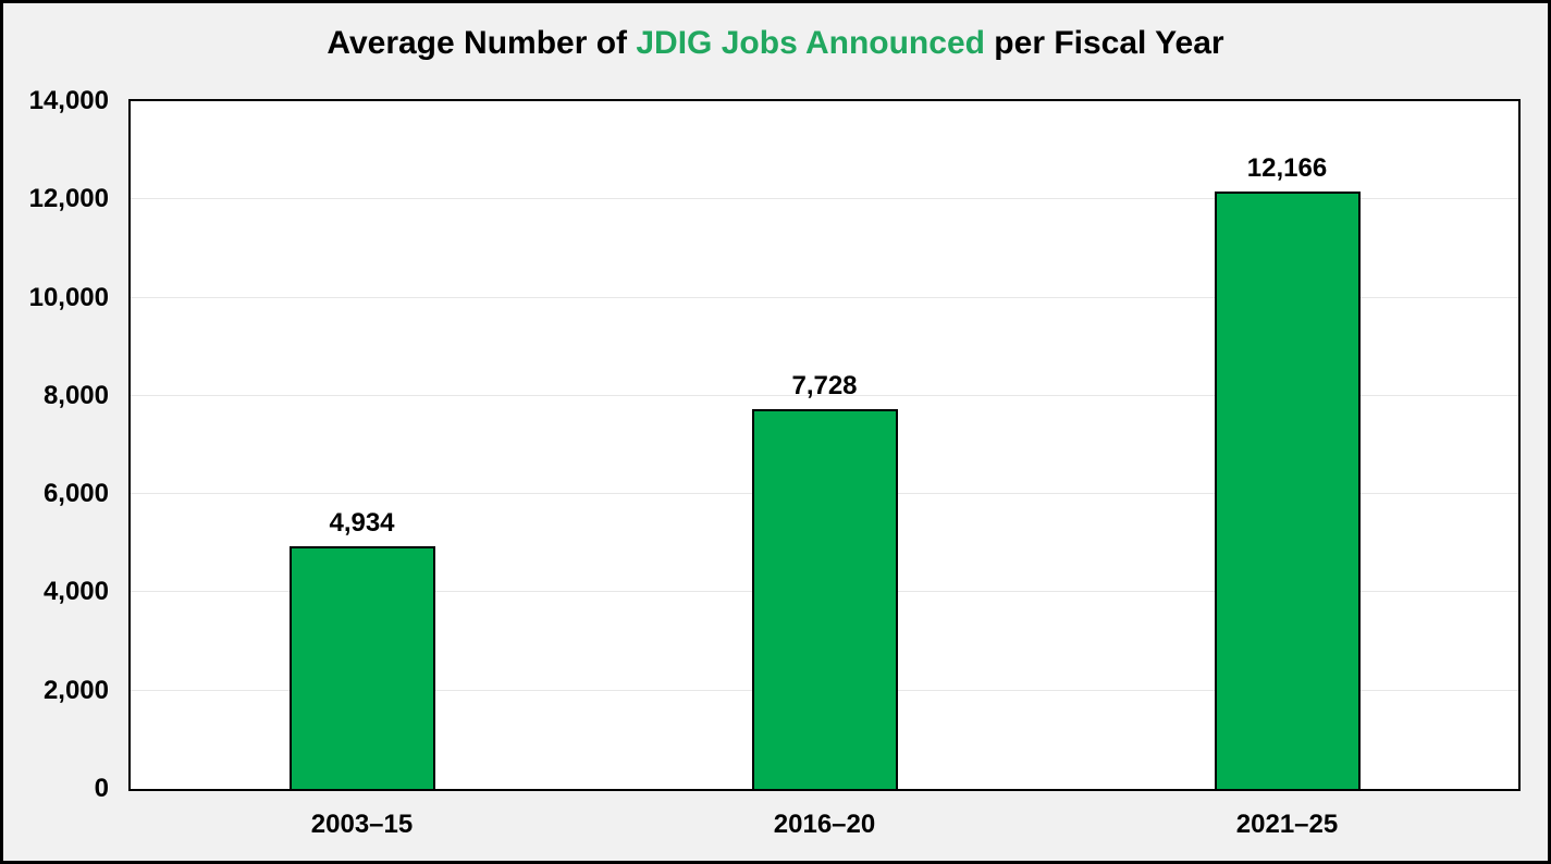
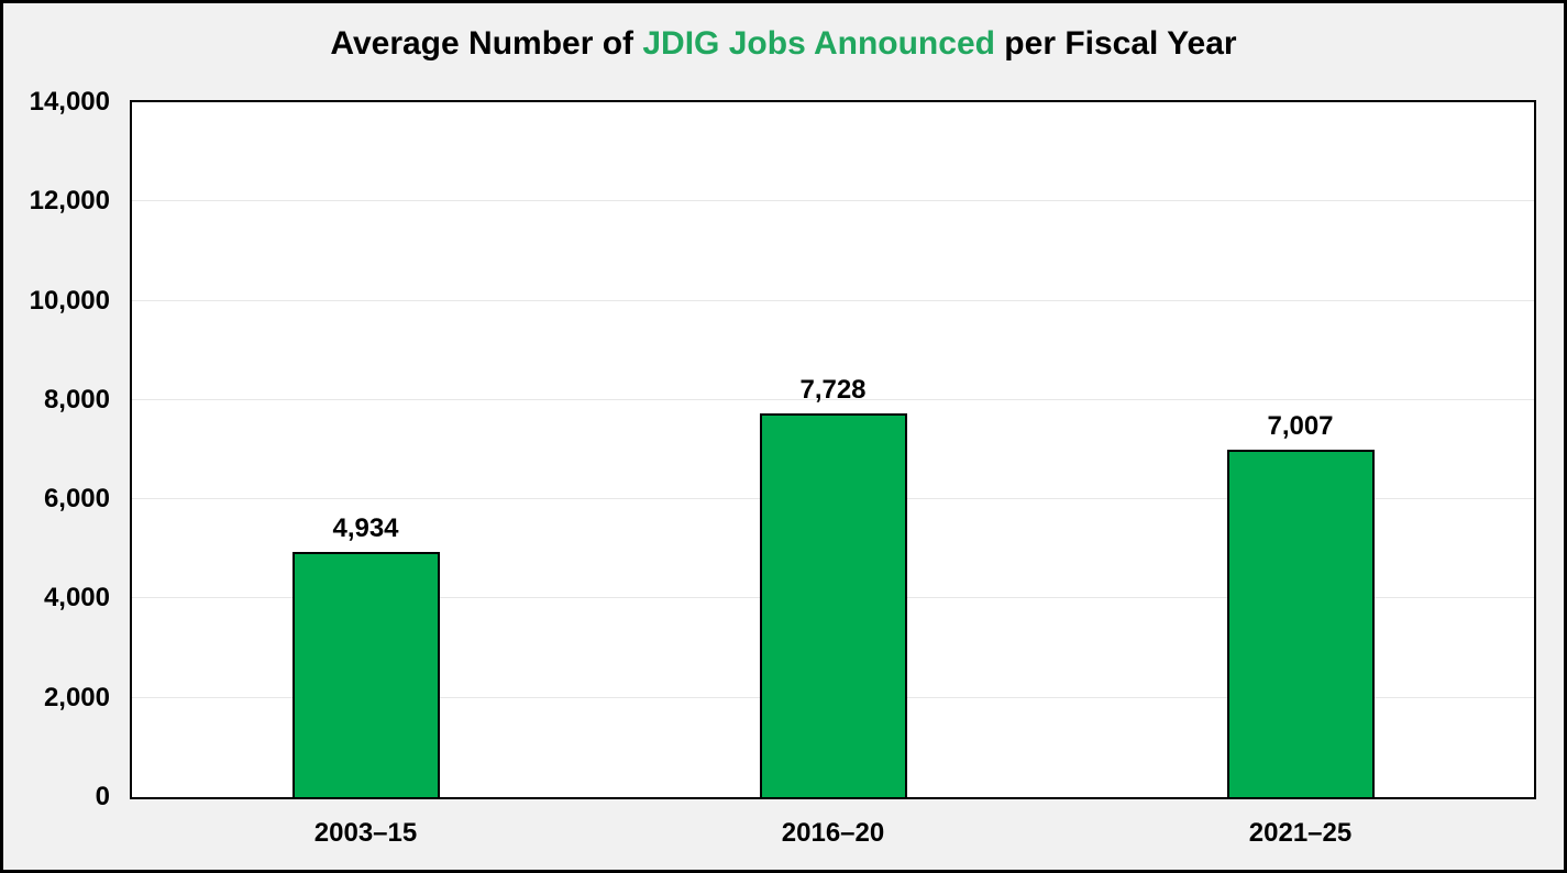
2021–25: 12,166 -> 7,007
